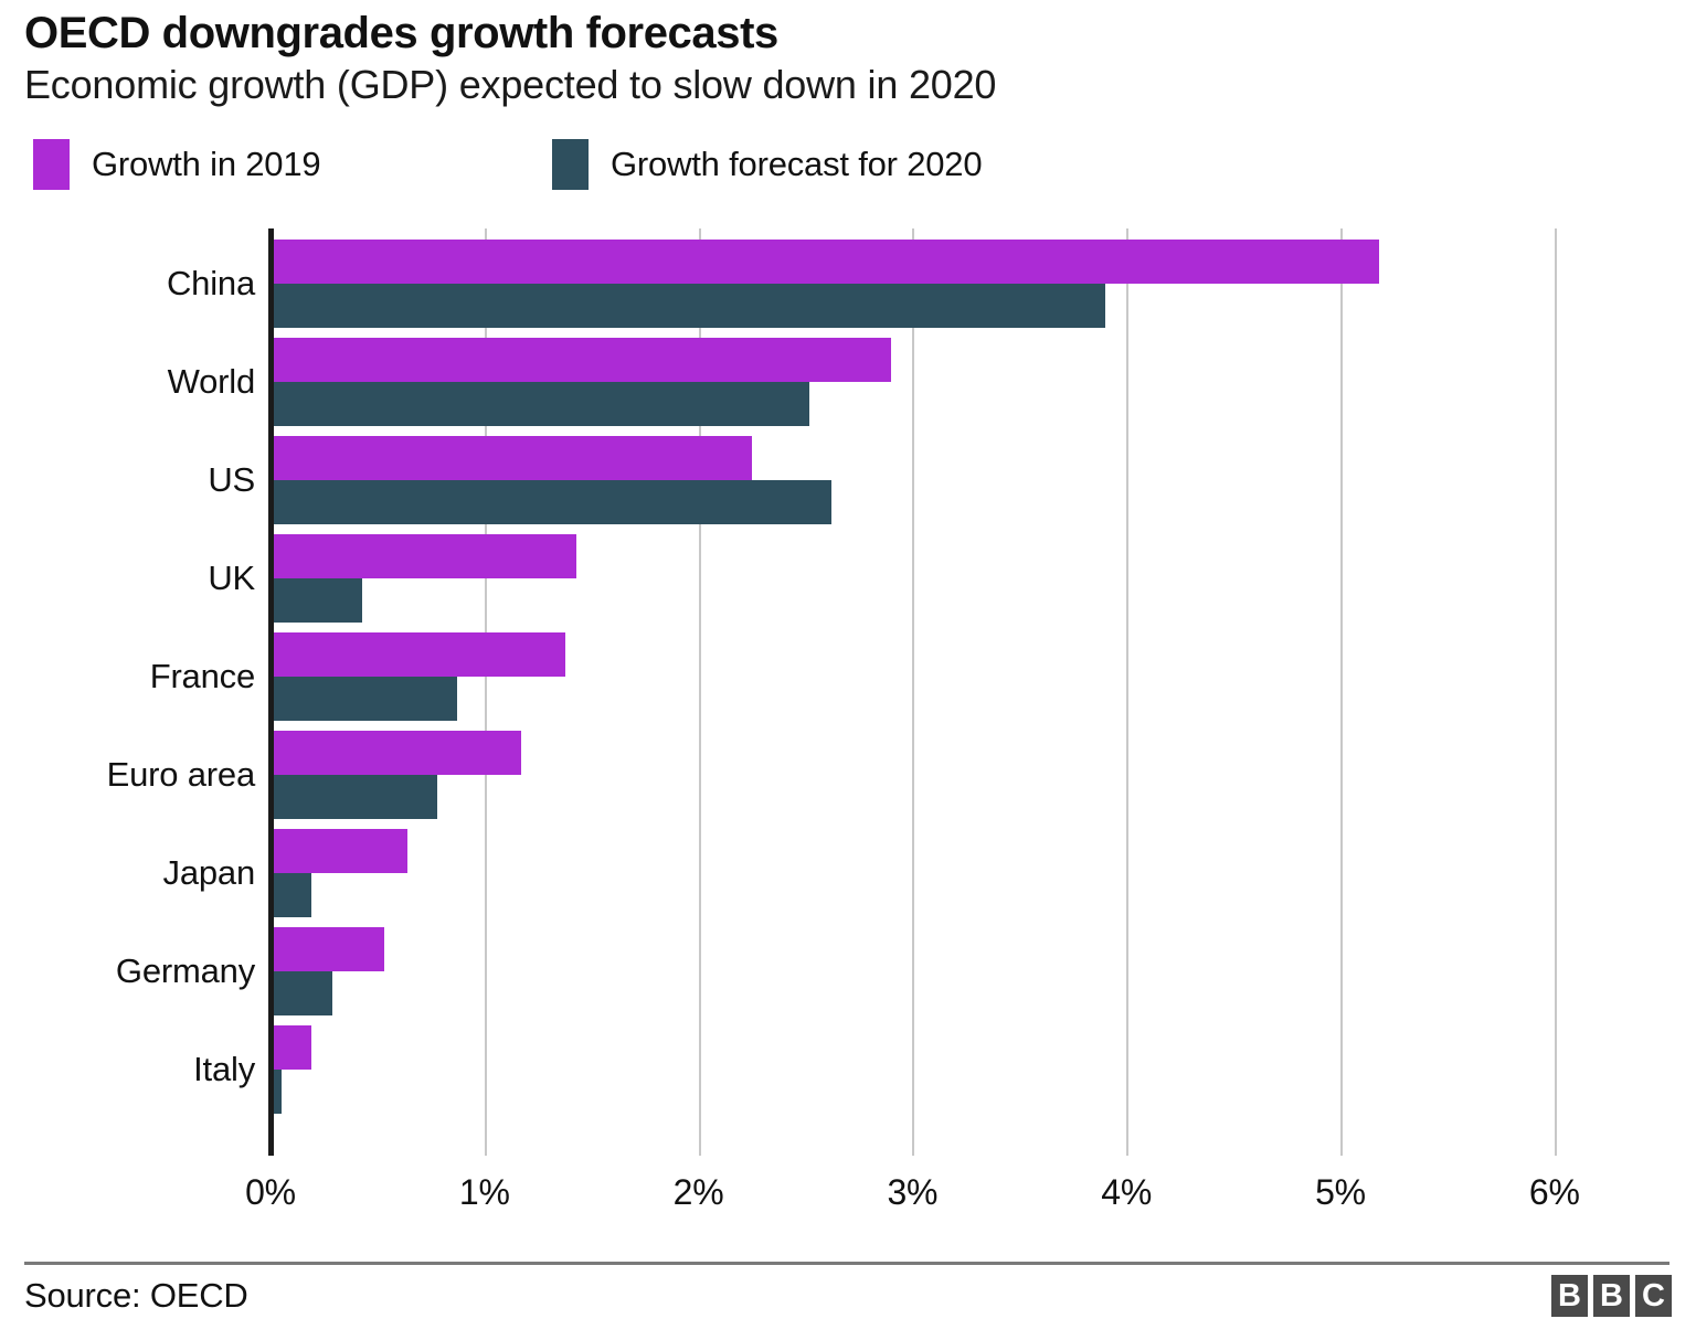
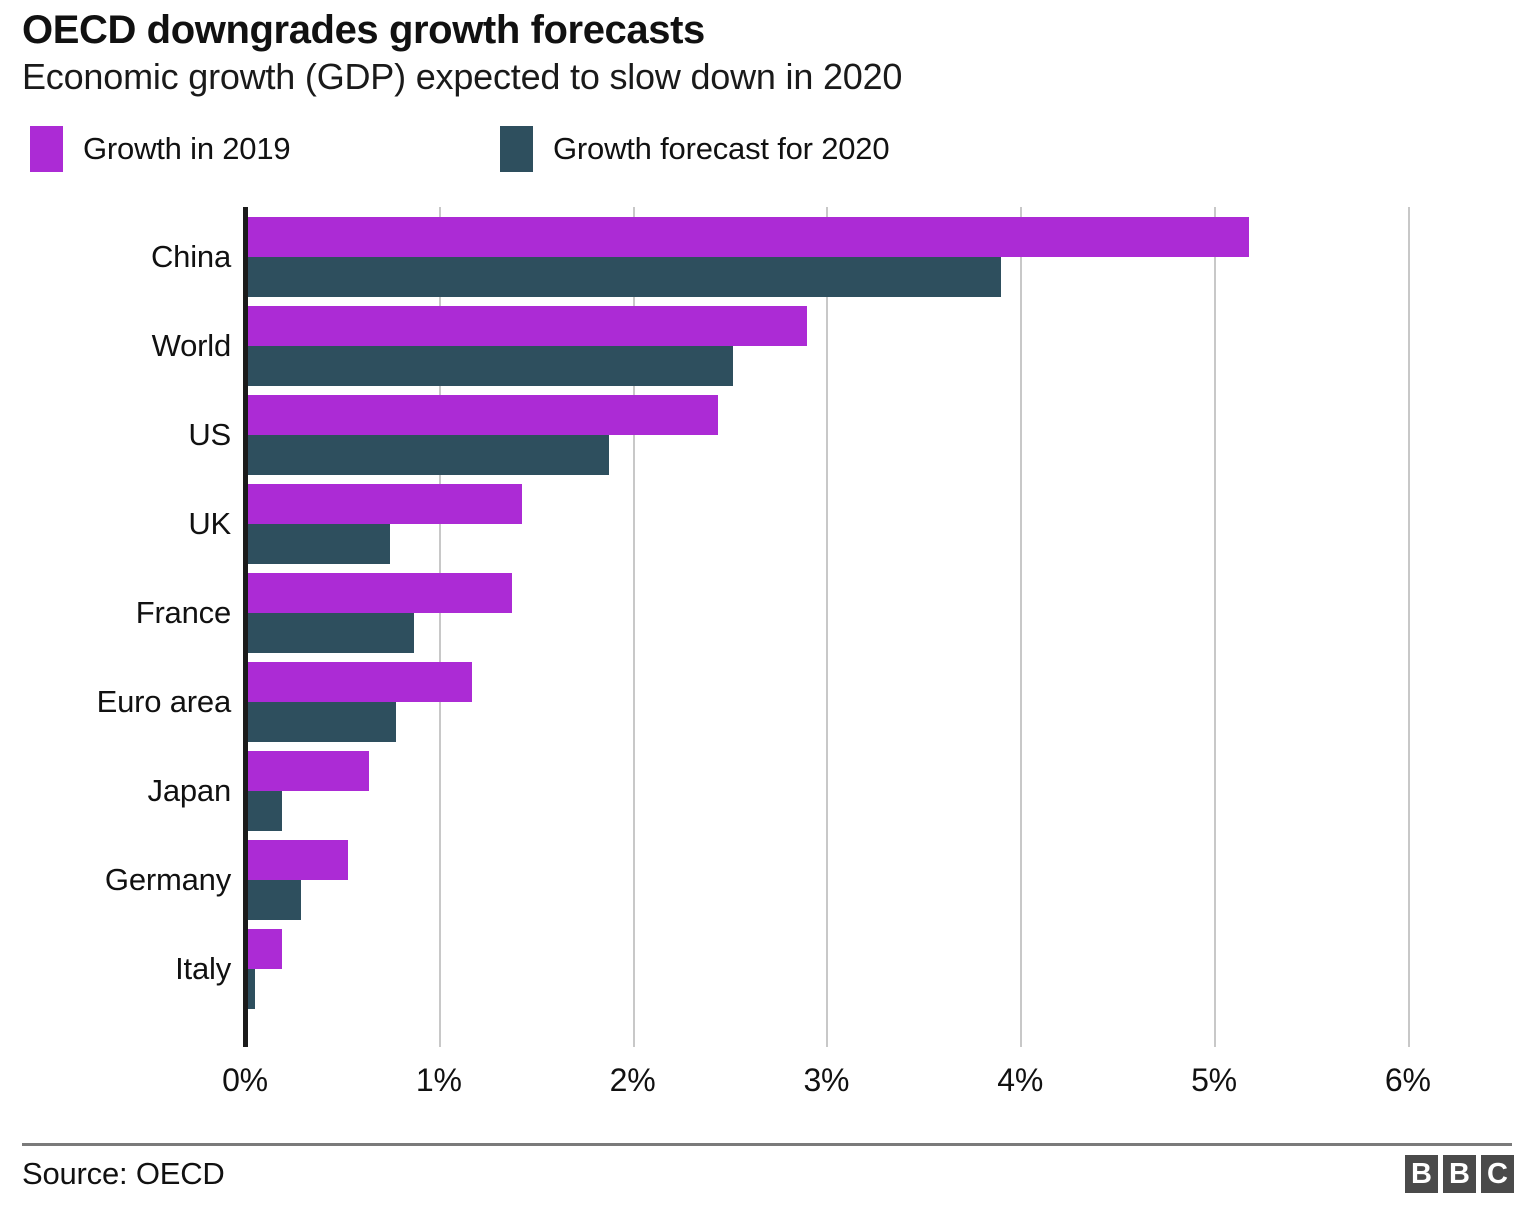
Growth in 2019/US: 2.25% -> 2.44%
Growth forecast for 2020/US: 2.62% -> 1.88%
Growth forecast for 2020/UK: 0.43% -> 0.75%
